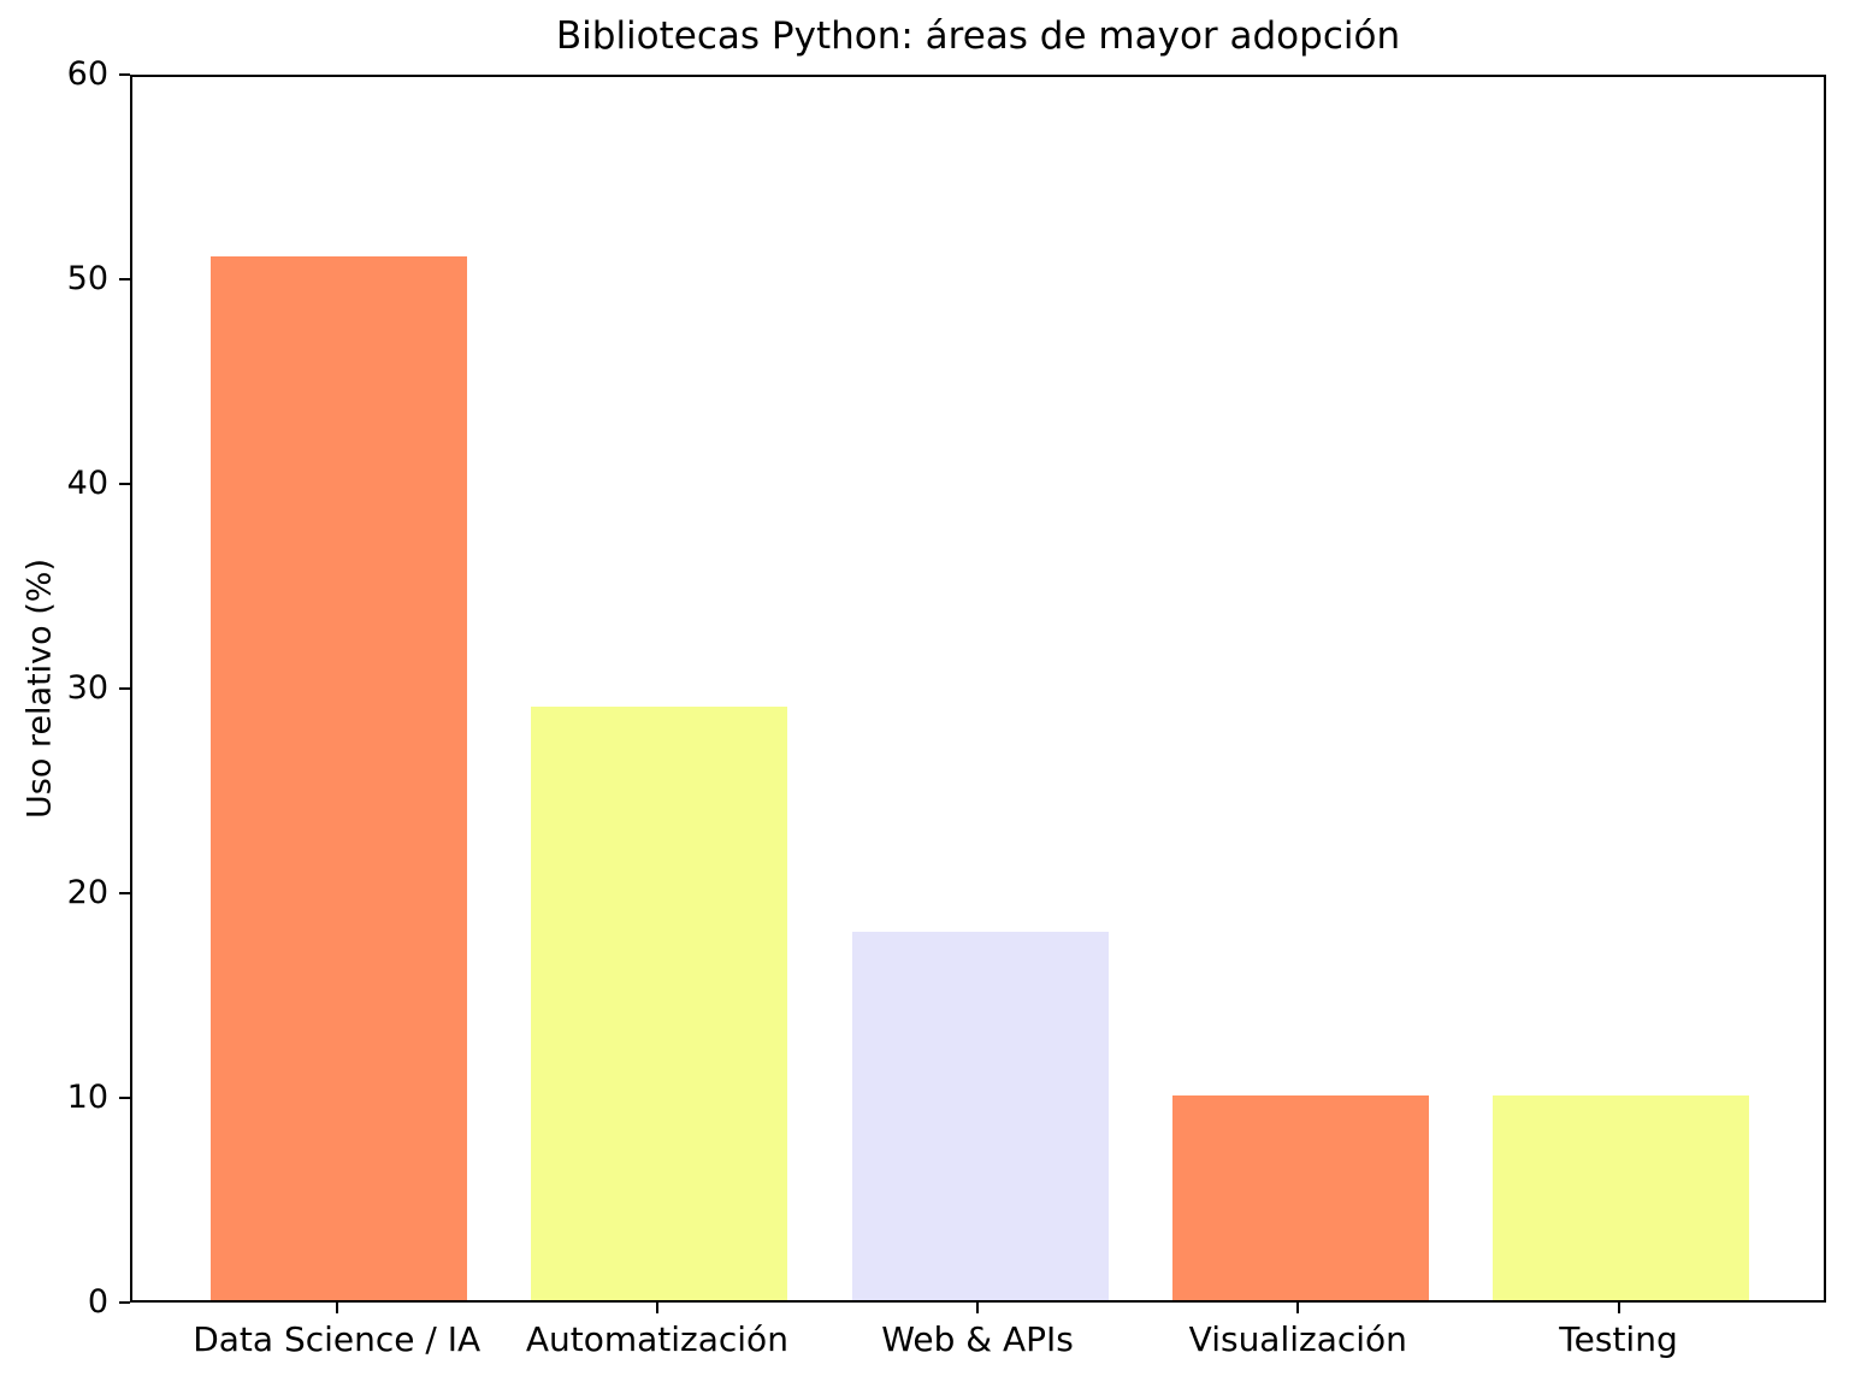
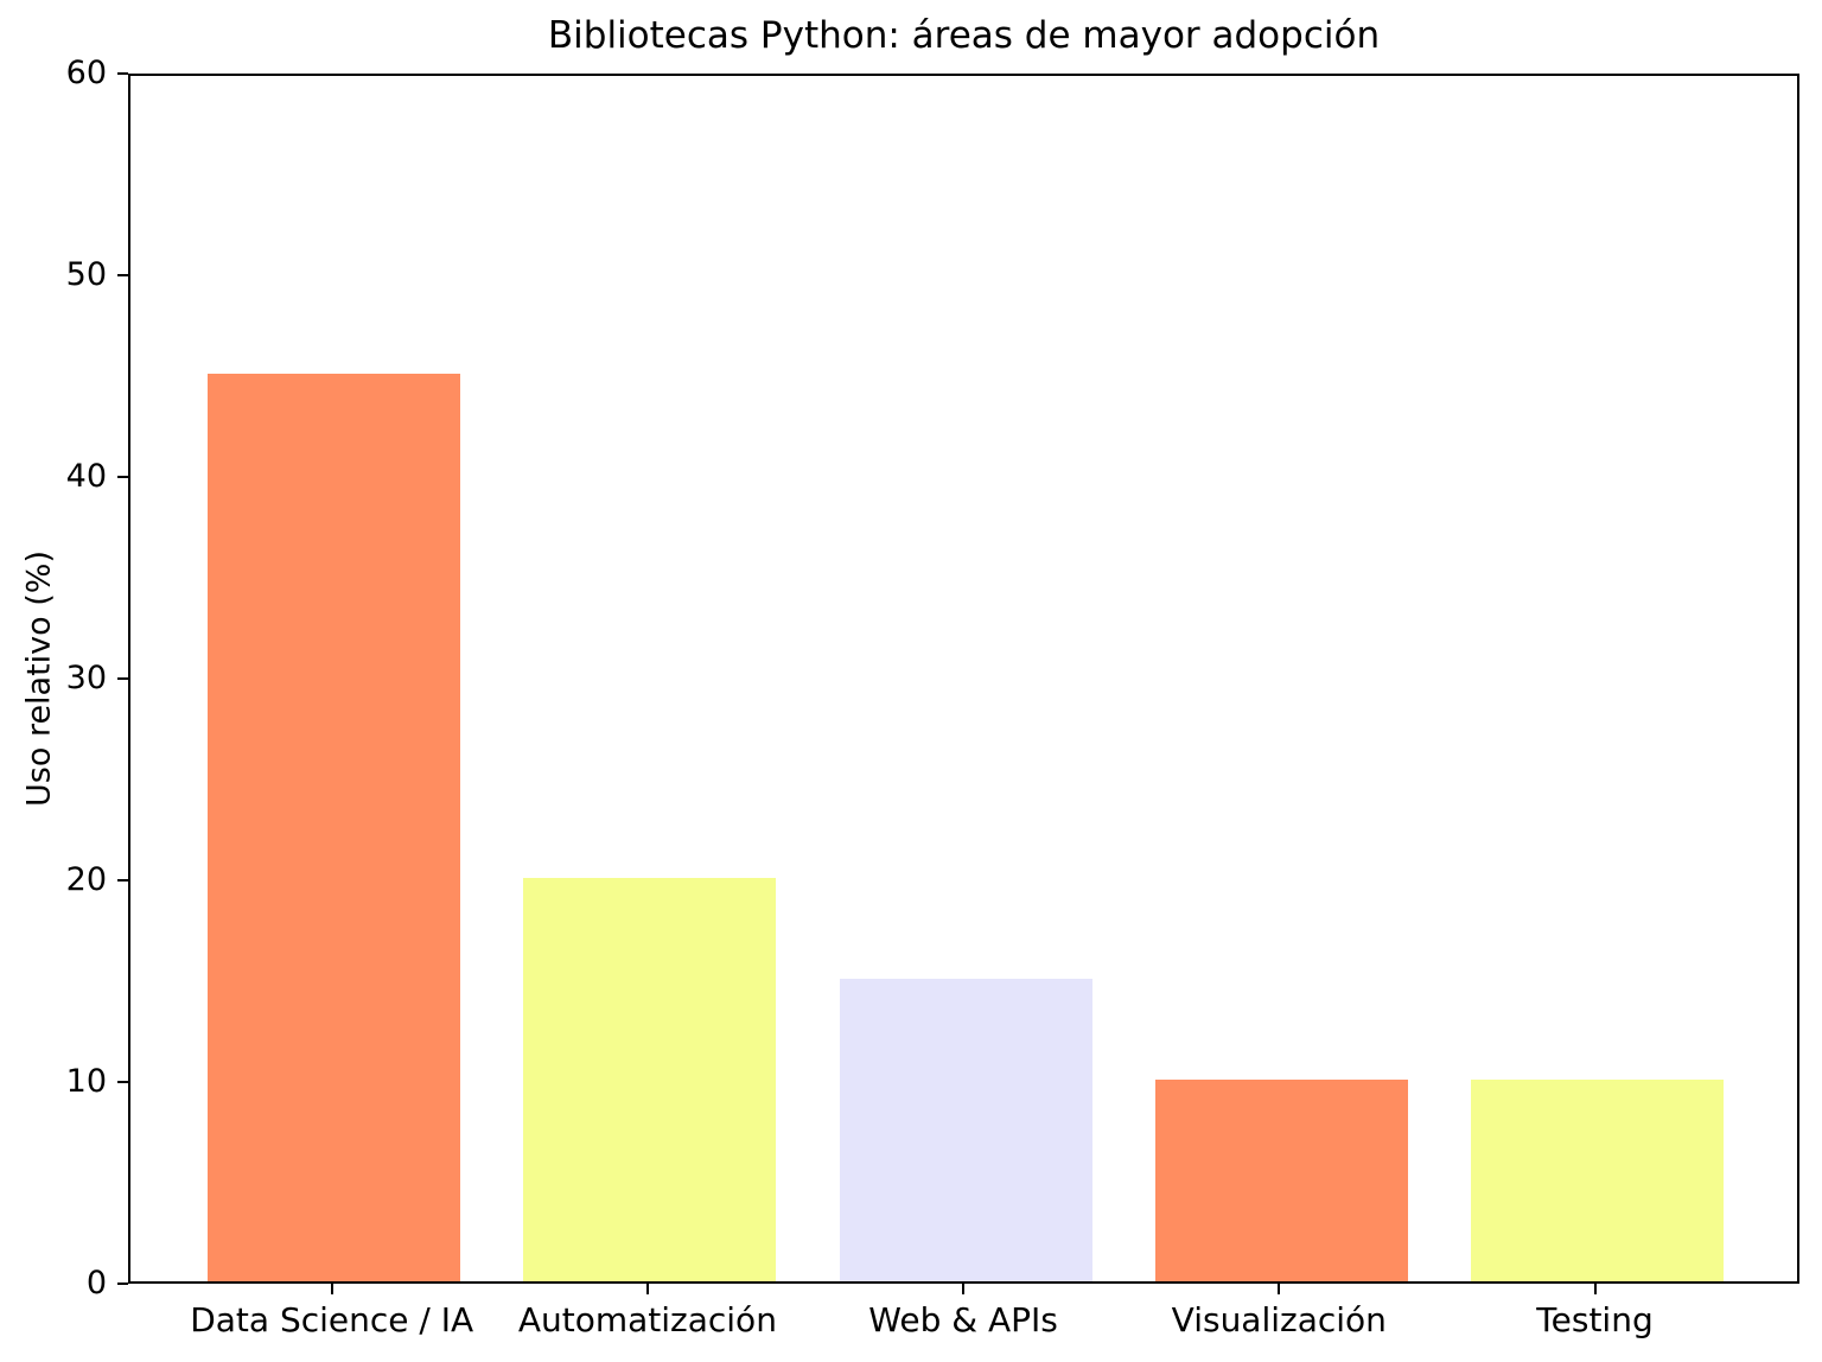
Data Science / IA: 51 -> 45
Automatización: 29 -> 20
Web & APIs: 18 -> 15
